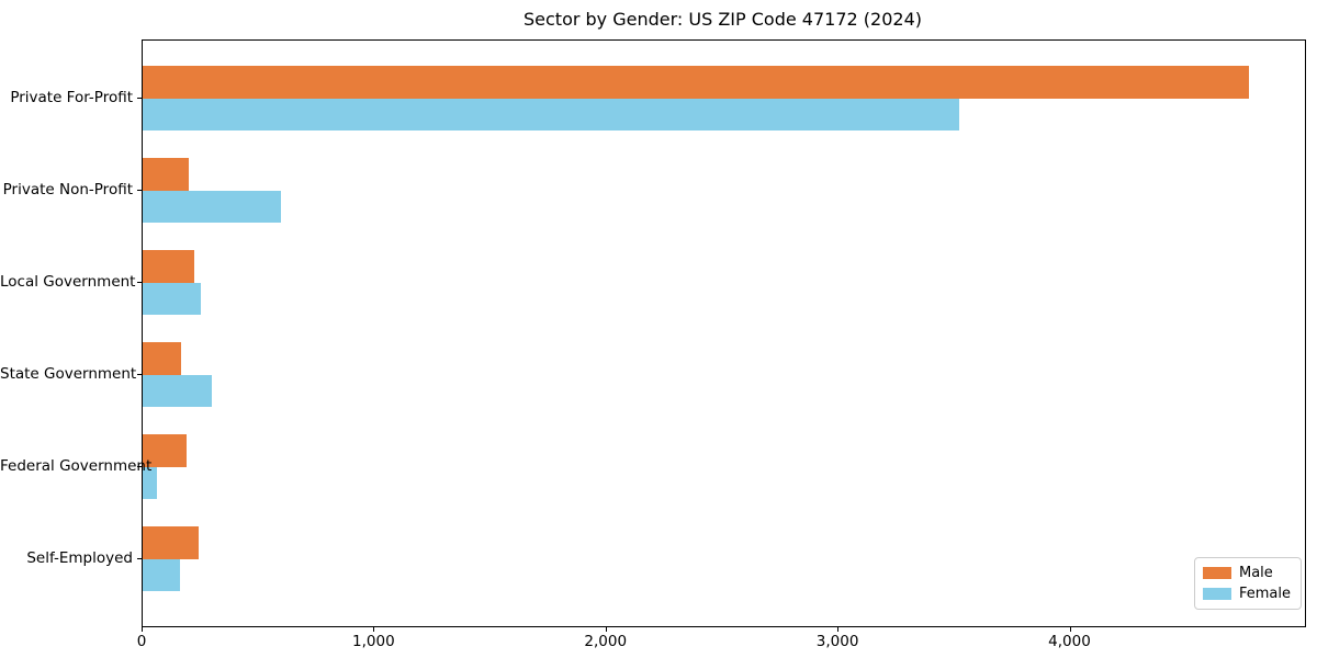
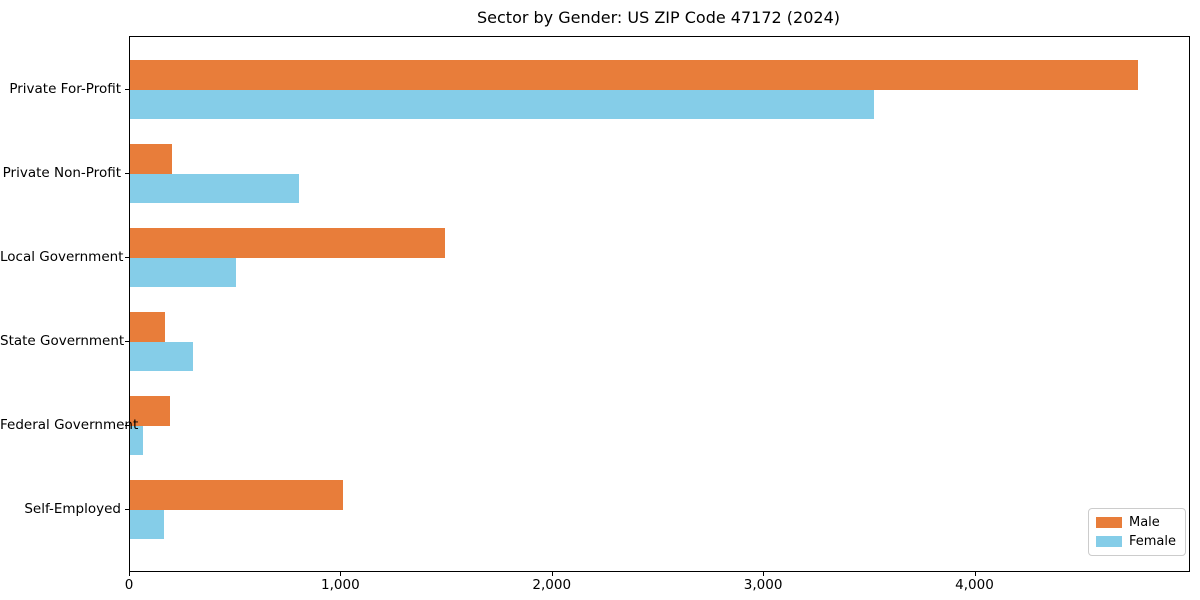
Female/Private Non-Profit: 600 -> 800
Male/Local Government: 220 -> 1490
Female/Local Government: 250 -> 500
Male/Self-Employed: 240 -> 1010
